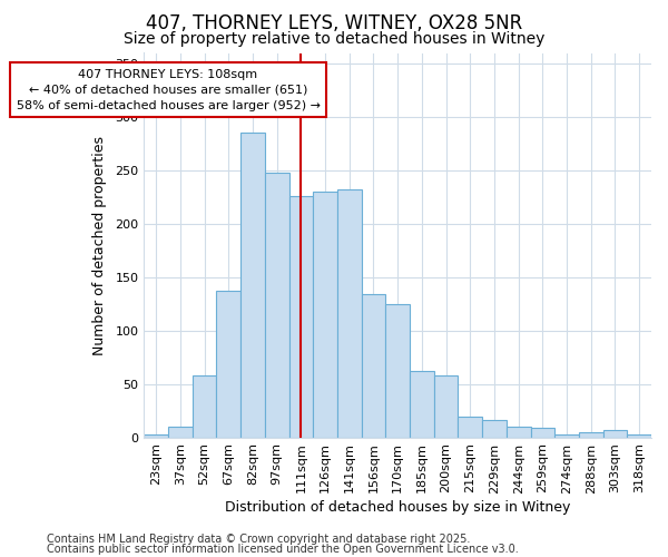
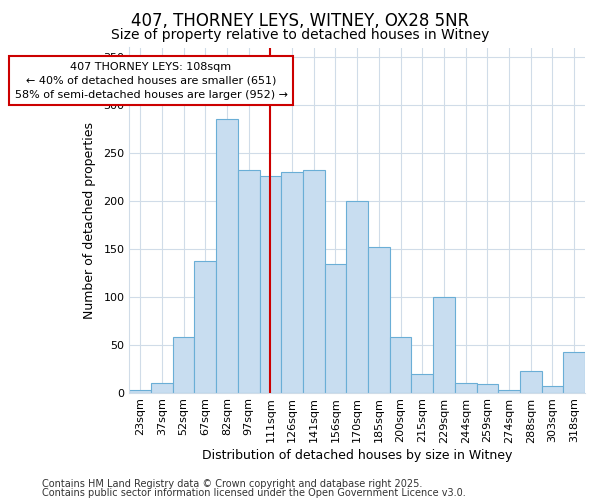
97sqm: 248 -> 232
170sqm: 125 -> 200
185sqm: 62 -> 152
229sqm: 16 -> 100
288sqm: 5 -> 22
318sqm: 3 -> 42
